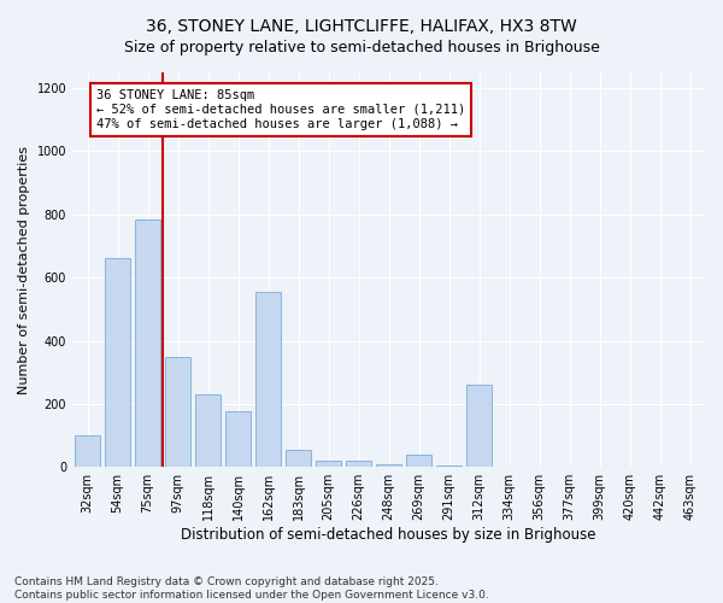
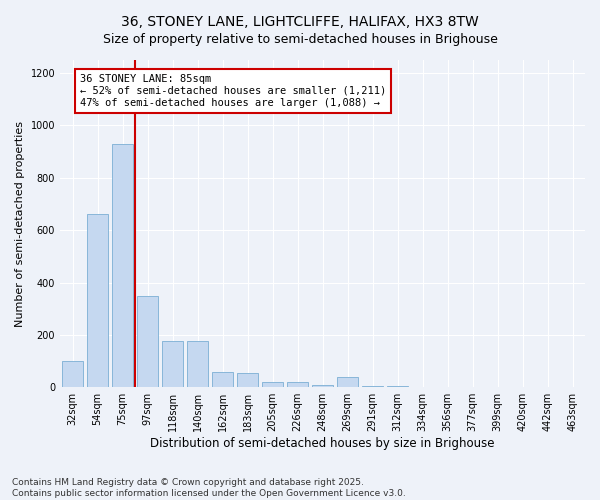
75sqm: 785 -> 930
118sqm: 230 -> 175
162sqm: 555 -> 60
312sqm: 260 -> 3
